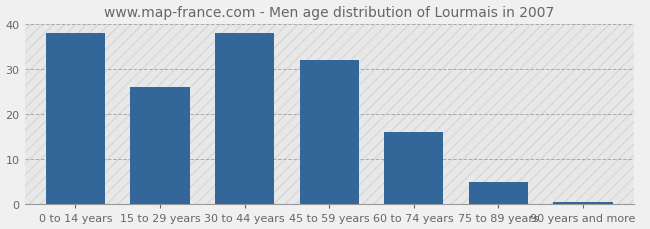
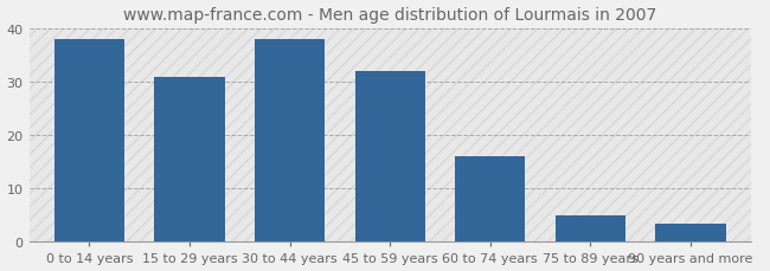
15 to 29 years: 26.0 -> 31.0
90 years and more: 0.5 -> 3.5
